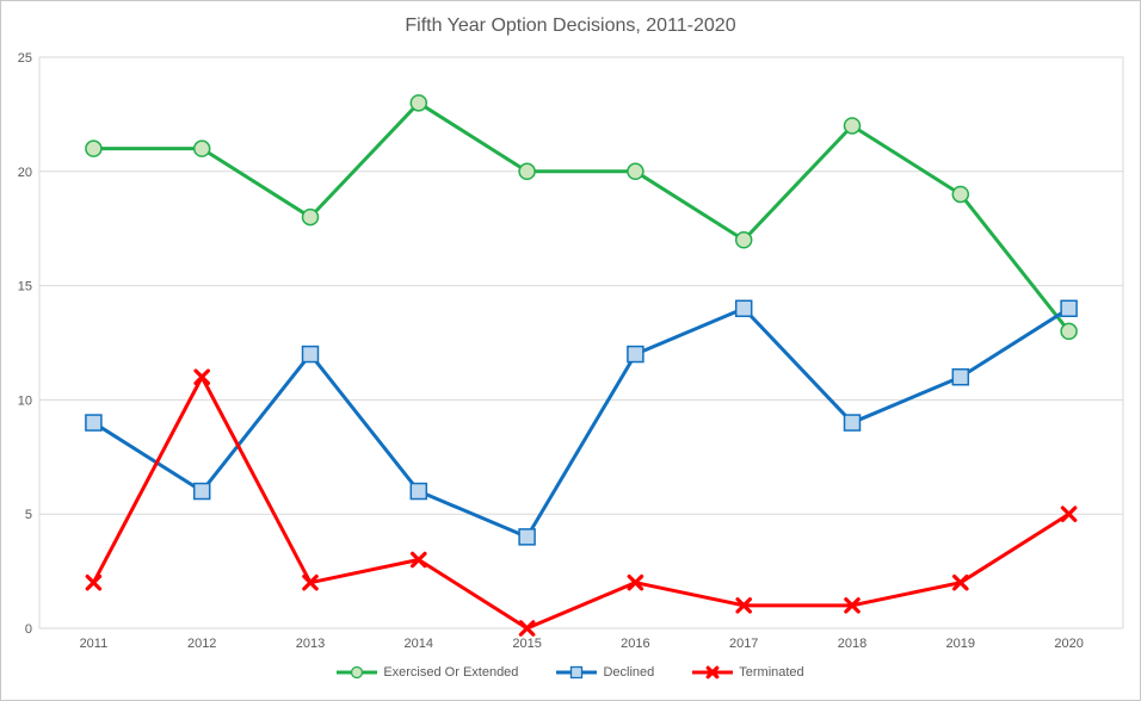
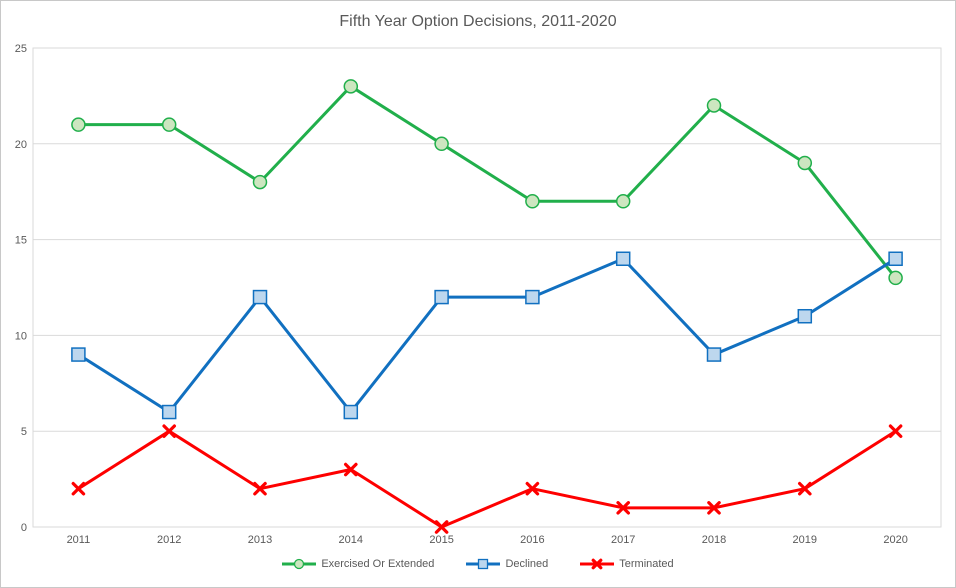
Terminated/2012: 11 -> 5
Declined/2015: 4 -> 12
Exercised Or Extended/2016: 20 -> 17
